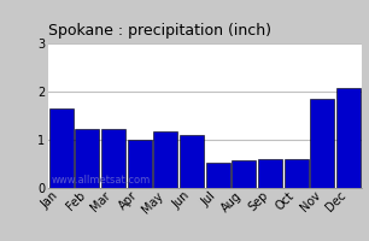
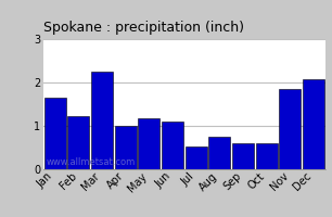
Mar: 1.22 -> 2.25
Aug: 0.57 -> 0.75
